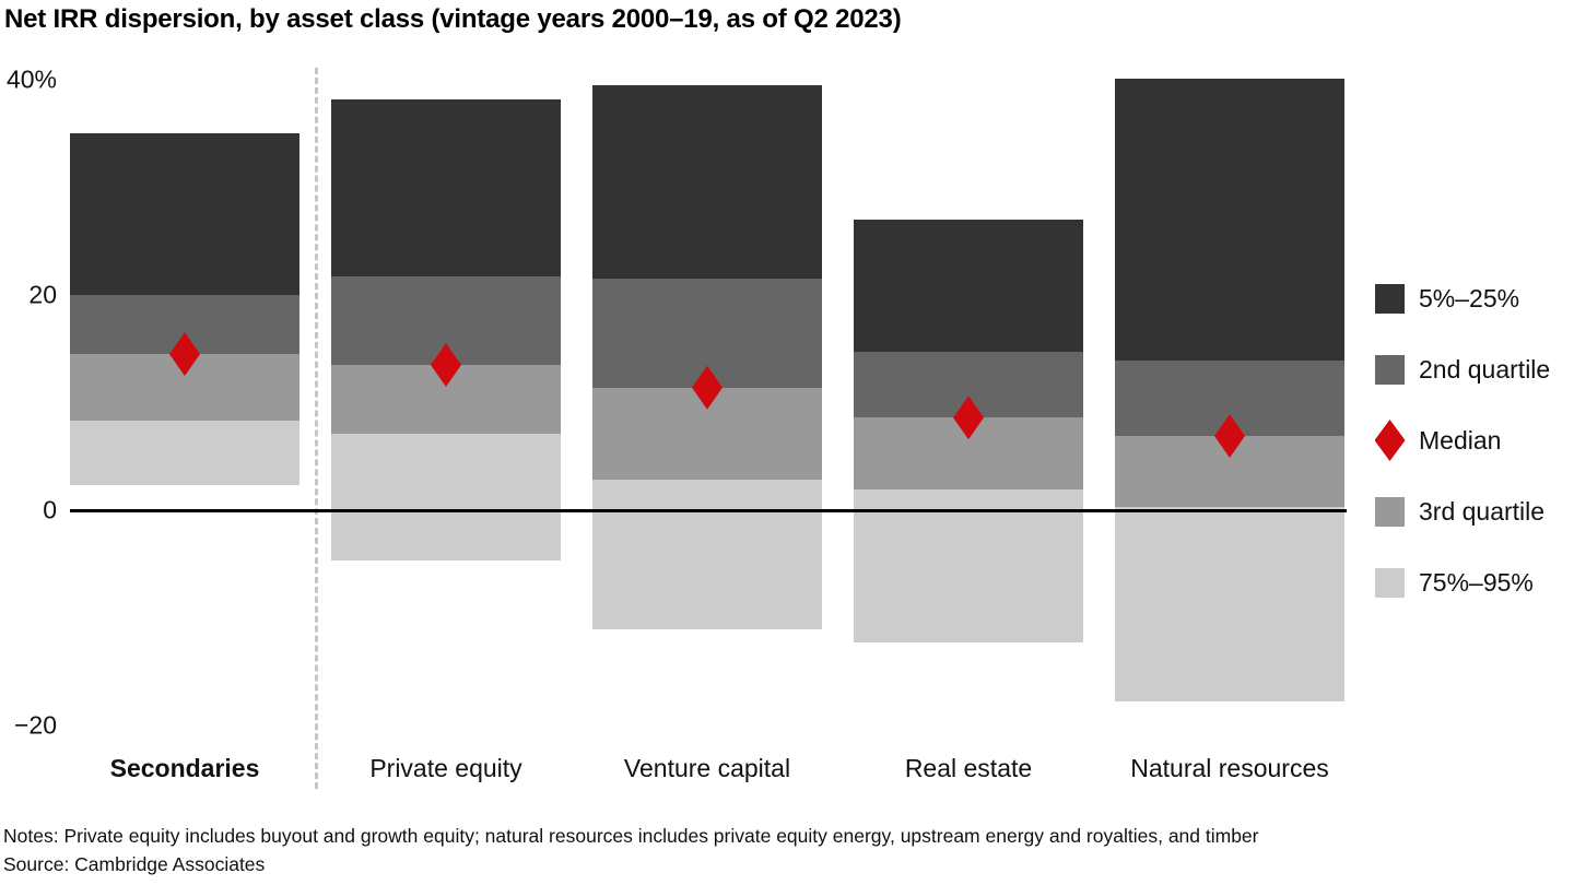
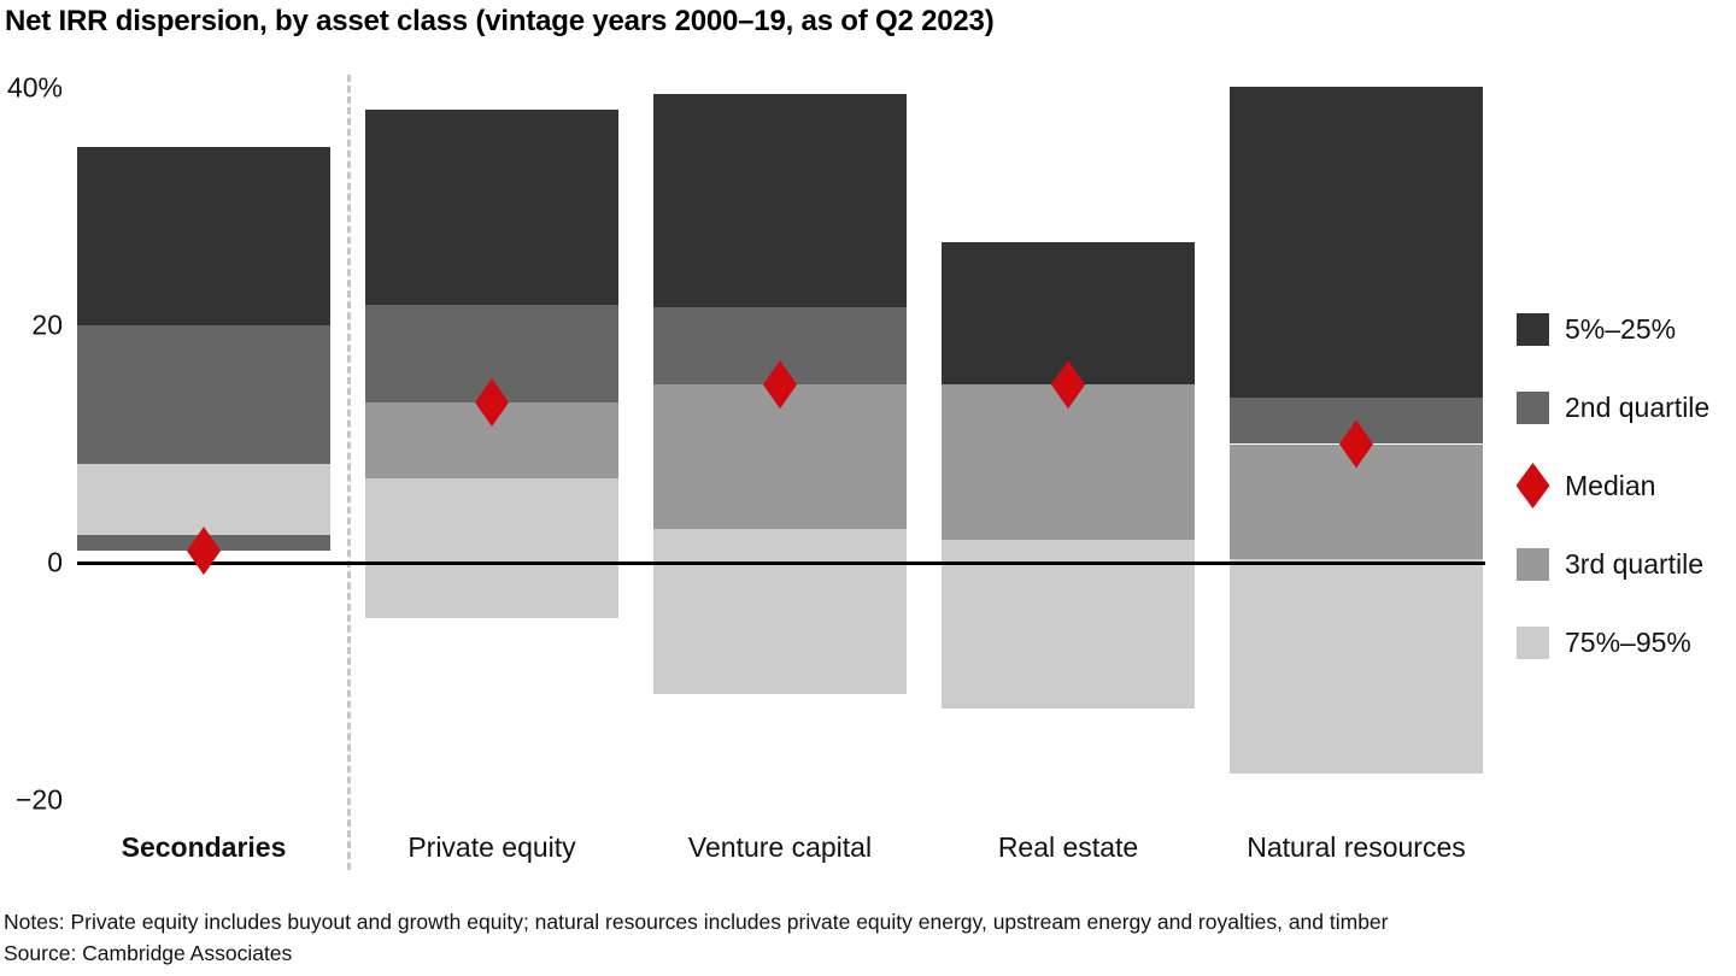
Median/Secondaries: 14% -> 1%
Median/Venture capital: 11% -> 15%
Median/Real estate: 9% -> 15%
Median/Natural resources: 7% -> 10%
